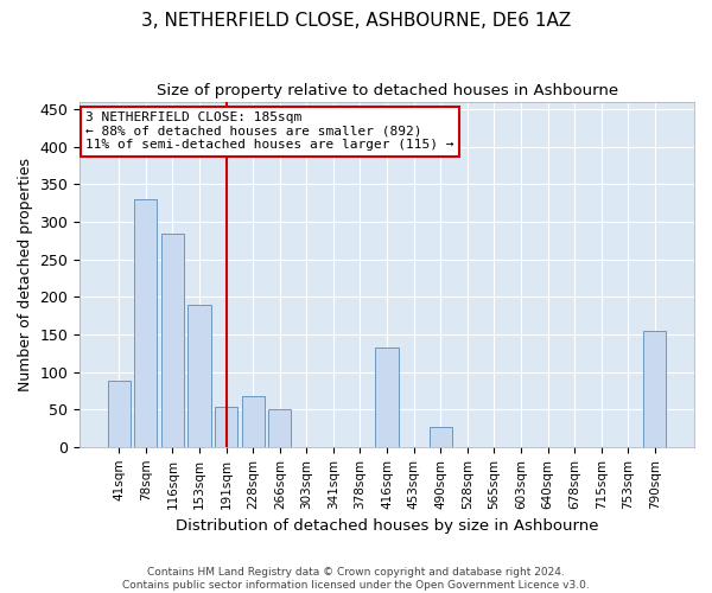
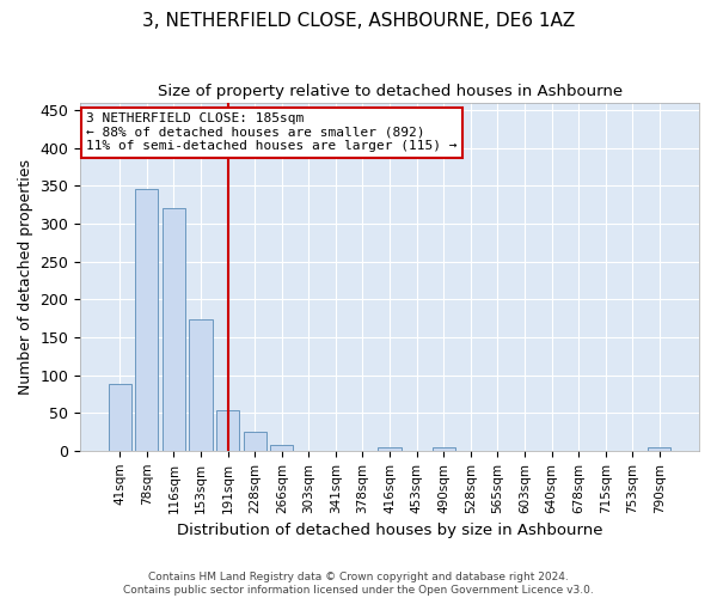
78sqm: 330 -> 345
116sqm: 284 -> 321
153sqm: 190 -> 174
228sqm: 68 -> 25
266sqm: 50 -> 8
416sqm: 132 -> 5
490sqm: 26 -> 5
790sqm: 154 -> 4
